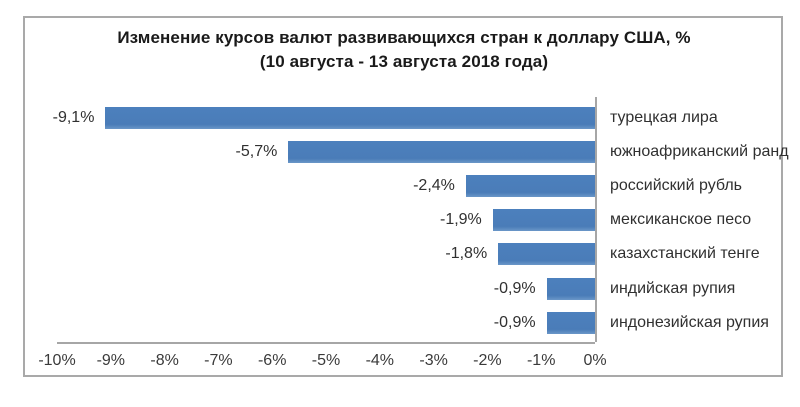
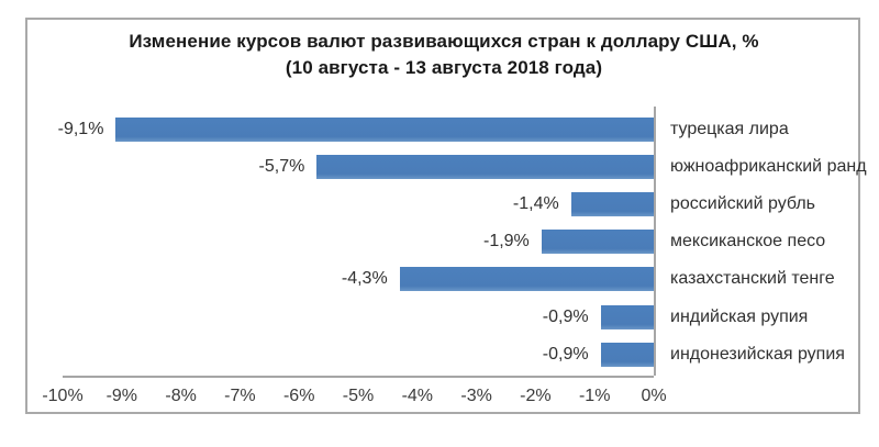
российский рубль: -2,4% -> -1,4%
казахстанский тенге: -1,8% -> -4,3%
